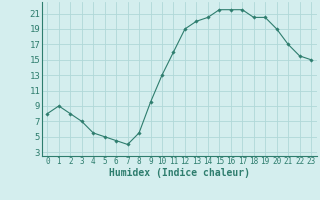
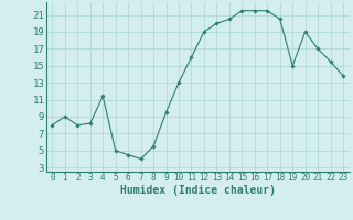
3: 7.0 -> 8.2
4: 5.5 -> 11.4
19: 20.5 -> 15.0
23: 15.0 -> 13.8
